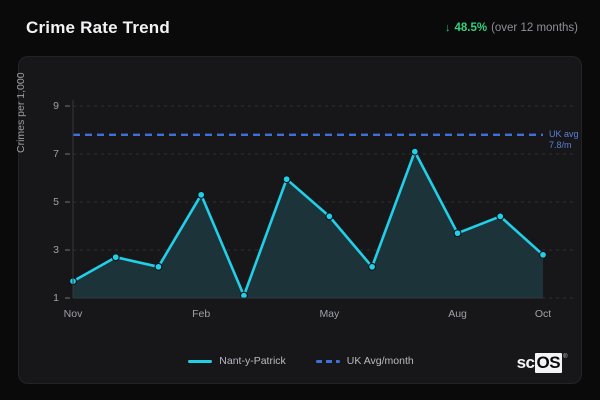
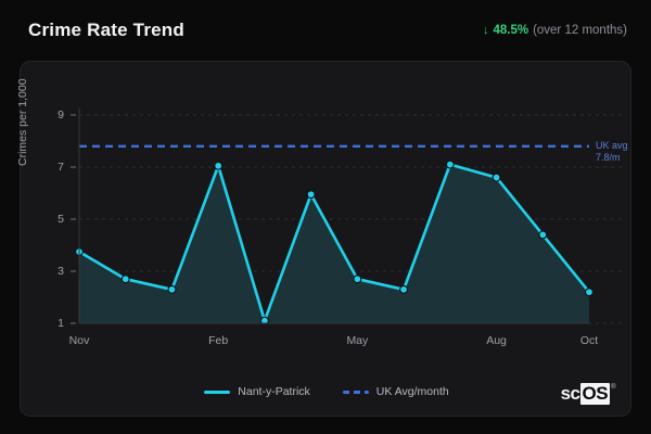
Nov: 1.7 -> 3.8
Feb: 5.3 -> 7.0
May: 4.4 -> 2.7
Aug: 3.7 -> 6.6
Oct: 2.8 -> 2.2
